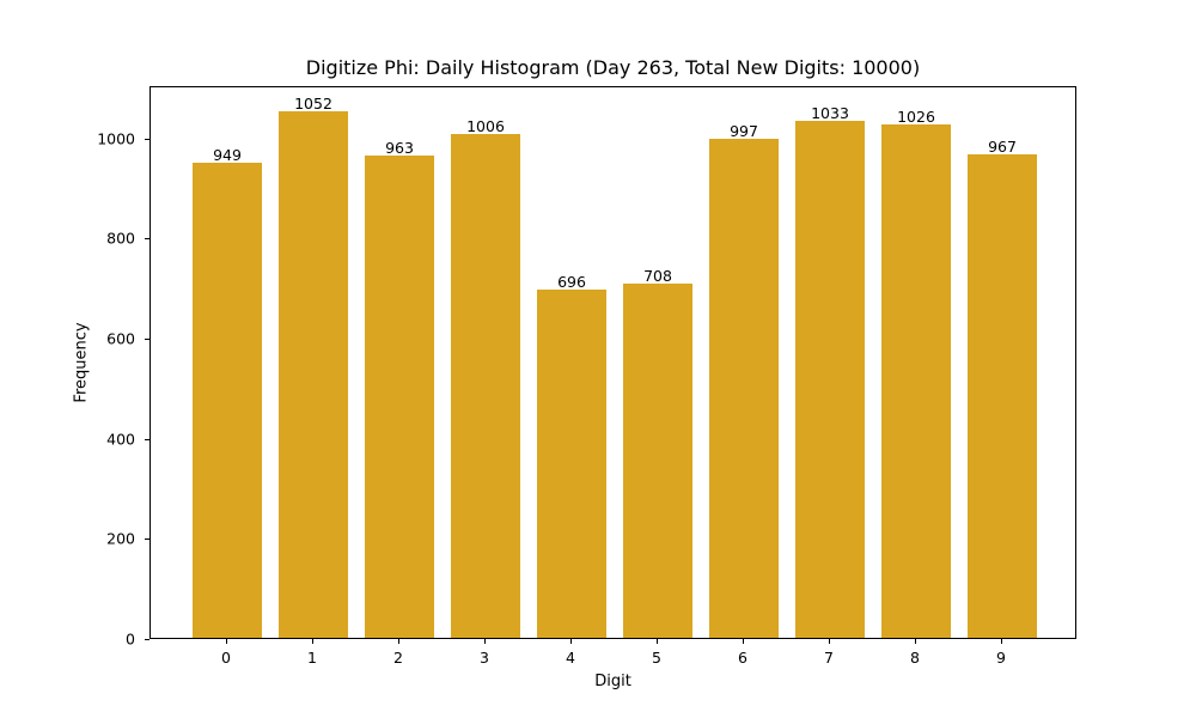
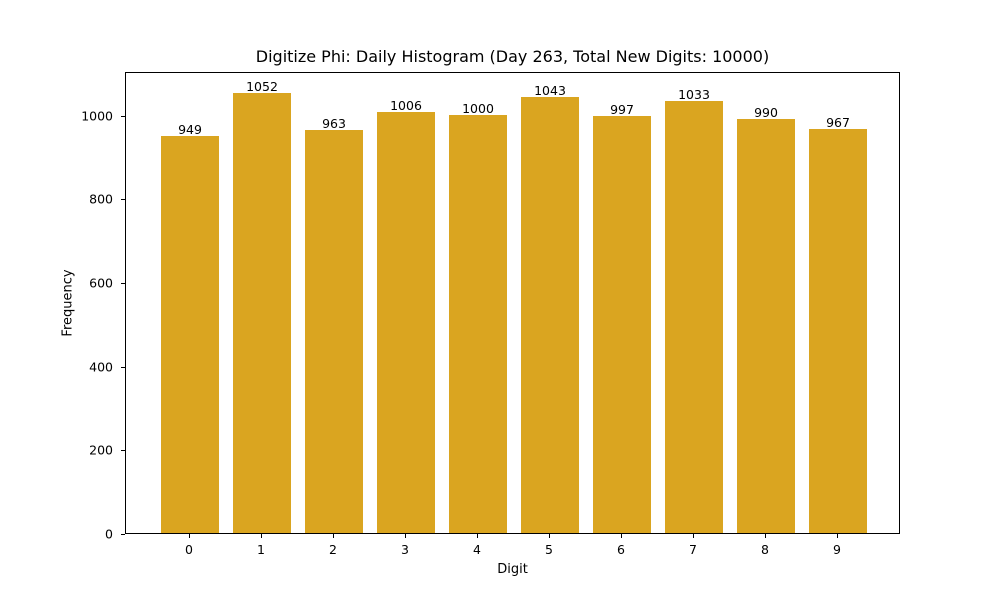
4: 696 -> 1000
5: 708 -> 1043
8: 1026 -> 990
